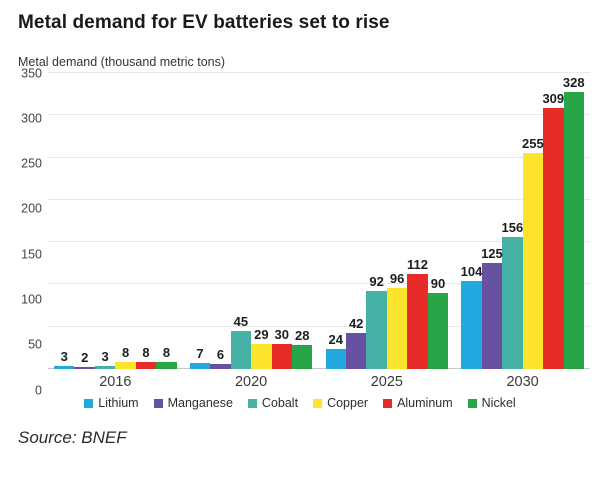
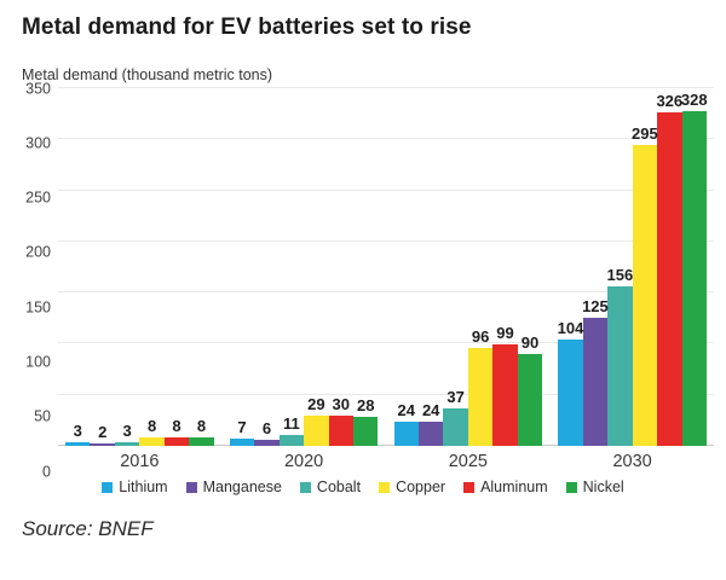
Cobalt/2020: 45 -> 11
Manganese/2025: 42 -> 24
Cobalt/2025: 92 -> 37
Aluminum/2025: 112 -> 99
Copper/2030: 255 -> 295
Aluminum/2030: 309 -> 326
